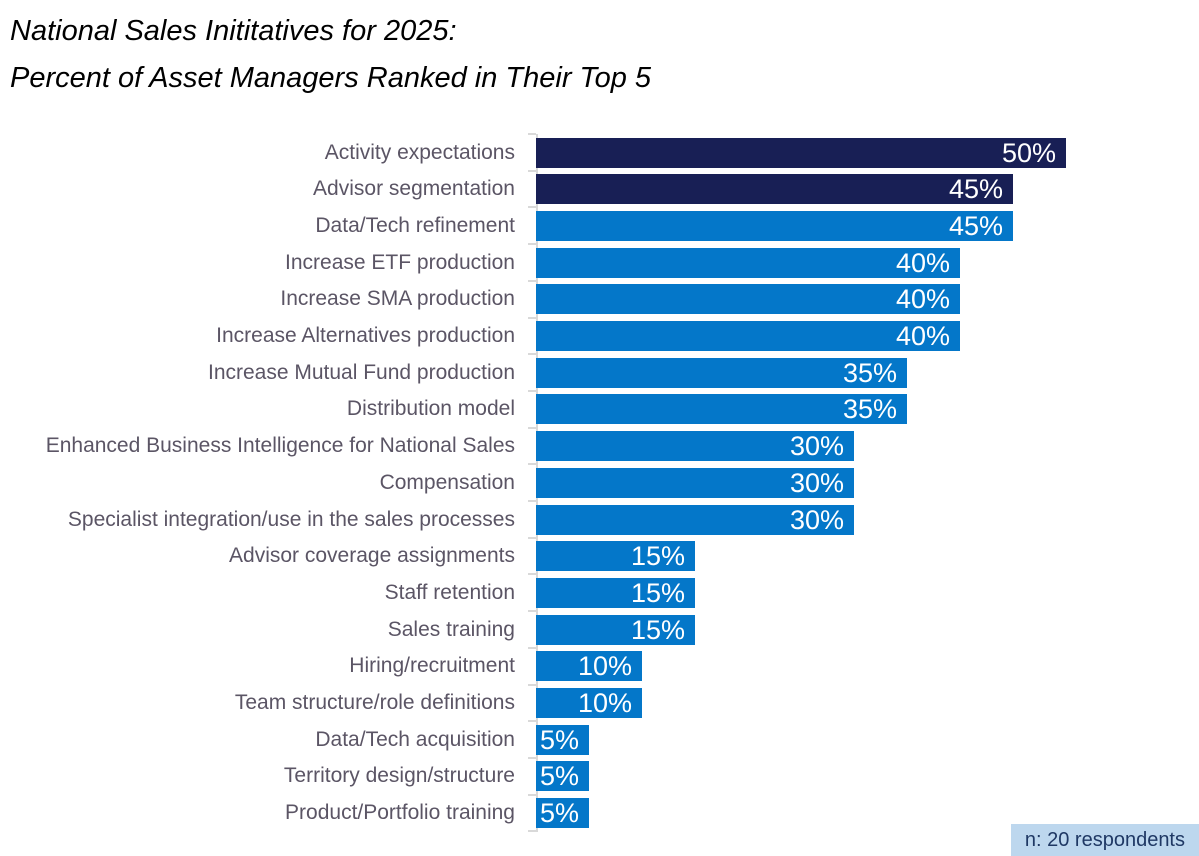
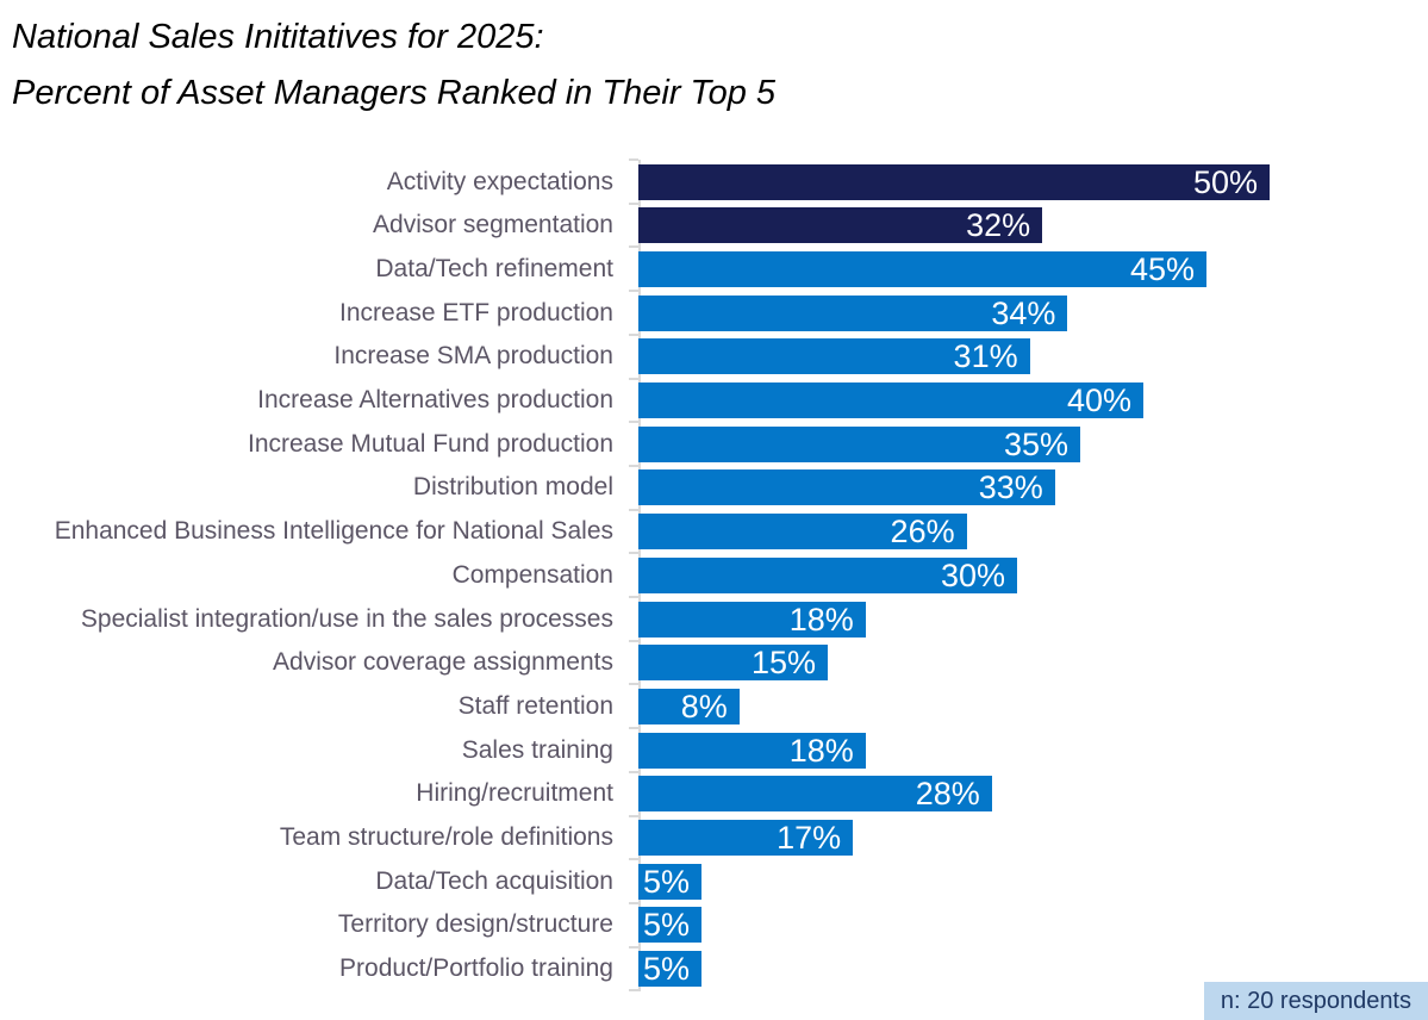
Advisor segmentation: 45% -> 32%
Increase ETF production: 40% -> 34%
Increase SMA production: 40% -> 31%
Distribution model: 35% -> 33%
Enhanced Business Intelligence for National Sales: 30% -> 26%
Specialist integration/use in the sales processes: 30% -> 18%
Staff retention: 15% -> 8%
Sales training: 15% -> 18%
Hiring/recruitment: 10% -> 28%
Team structure/role definitions: 10% -> 17%
